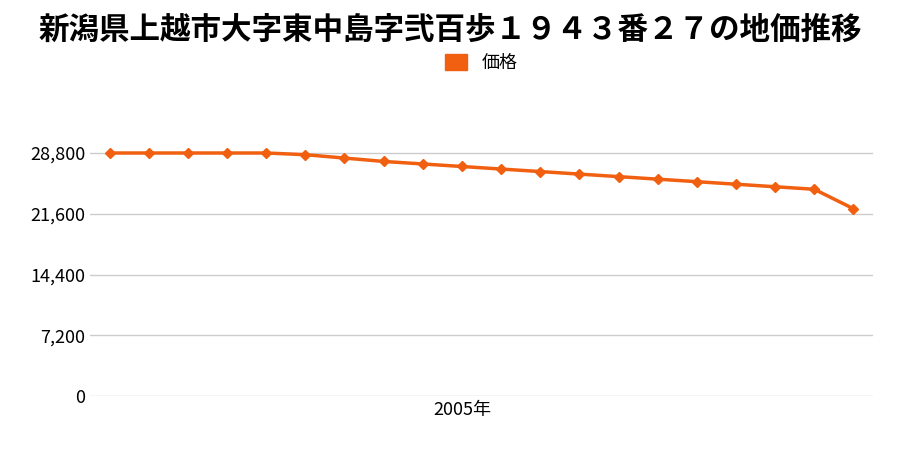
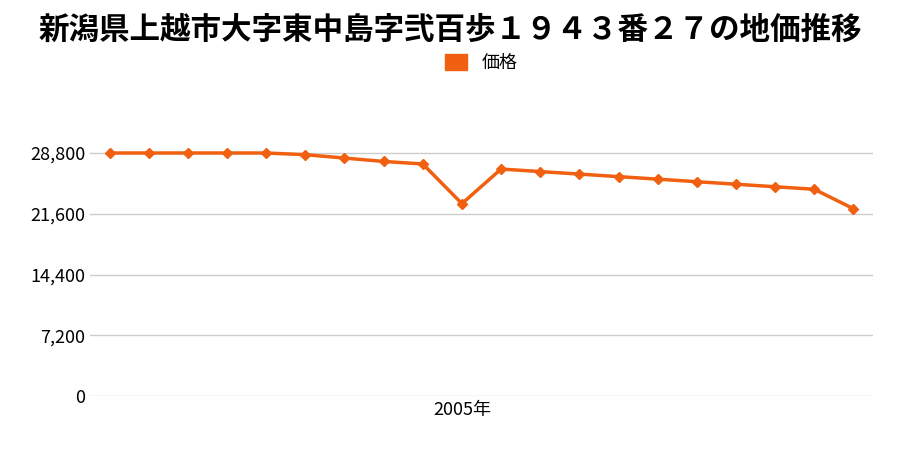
2005年: 27,200 -> 22,800
